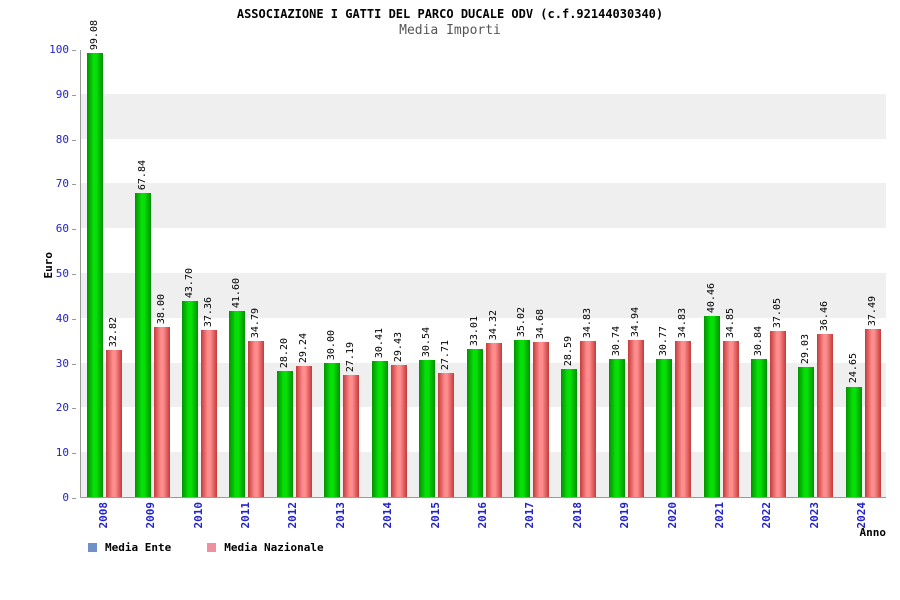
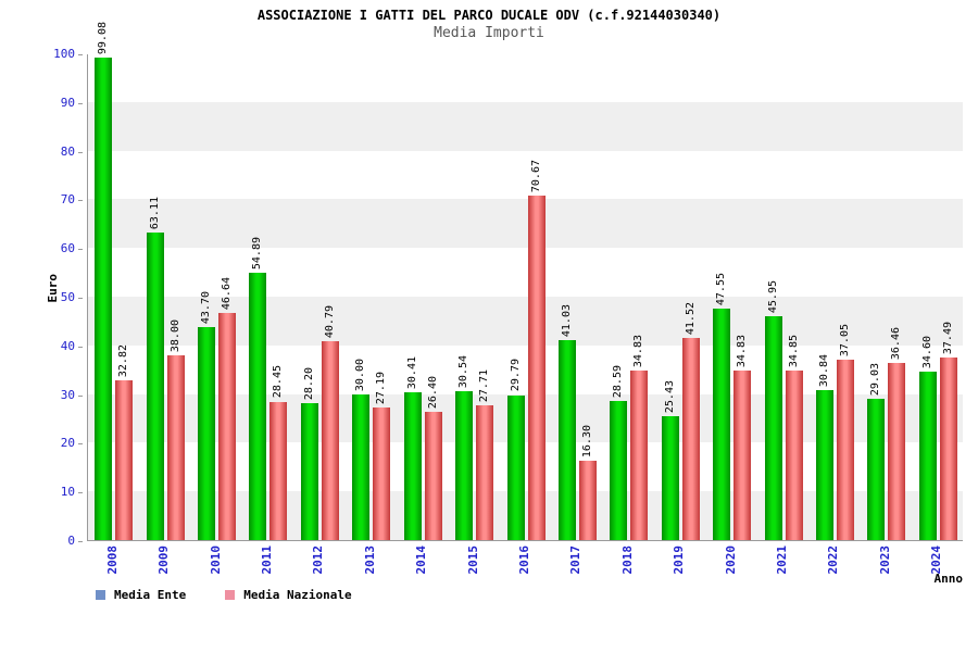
Media Ente/2009: 67.84 -> 63.11
Media Nazionale/2010: 37.36 -> 46.64
Media Ente/2011: 41.60 -> 54.89
Media Nazionale/2011: 34.79 -> 28.45
Media Nazionale/2012: 29.24 -> 40.79
Media Nazionale/2014: 29.43 -> 26.40
Media Ente/2016: 33.01 -> 29.79
Media Nazionale/2016: 34.32 -> 70.67
Media Ente/2017: 35.02 -> 41.03
Media Nazionale/2017: 34.68 -> 16.30
Media Ente/2019: 30.74 -> 25.43
Media Nazionale/2019: 34.94 -> 41.52
Media Ente/2020: 30.77 -> 47.55
Media Ente/2021: 40.46 -> 45.95
Media Ente/2024: 24.65 -> 34.60
